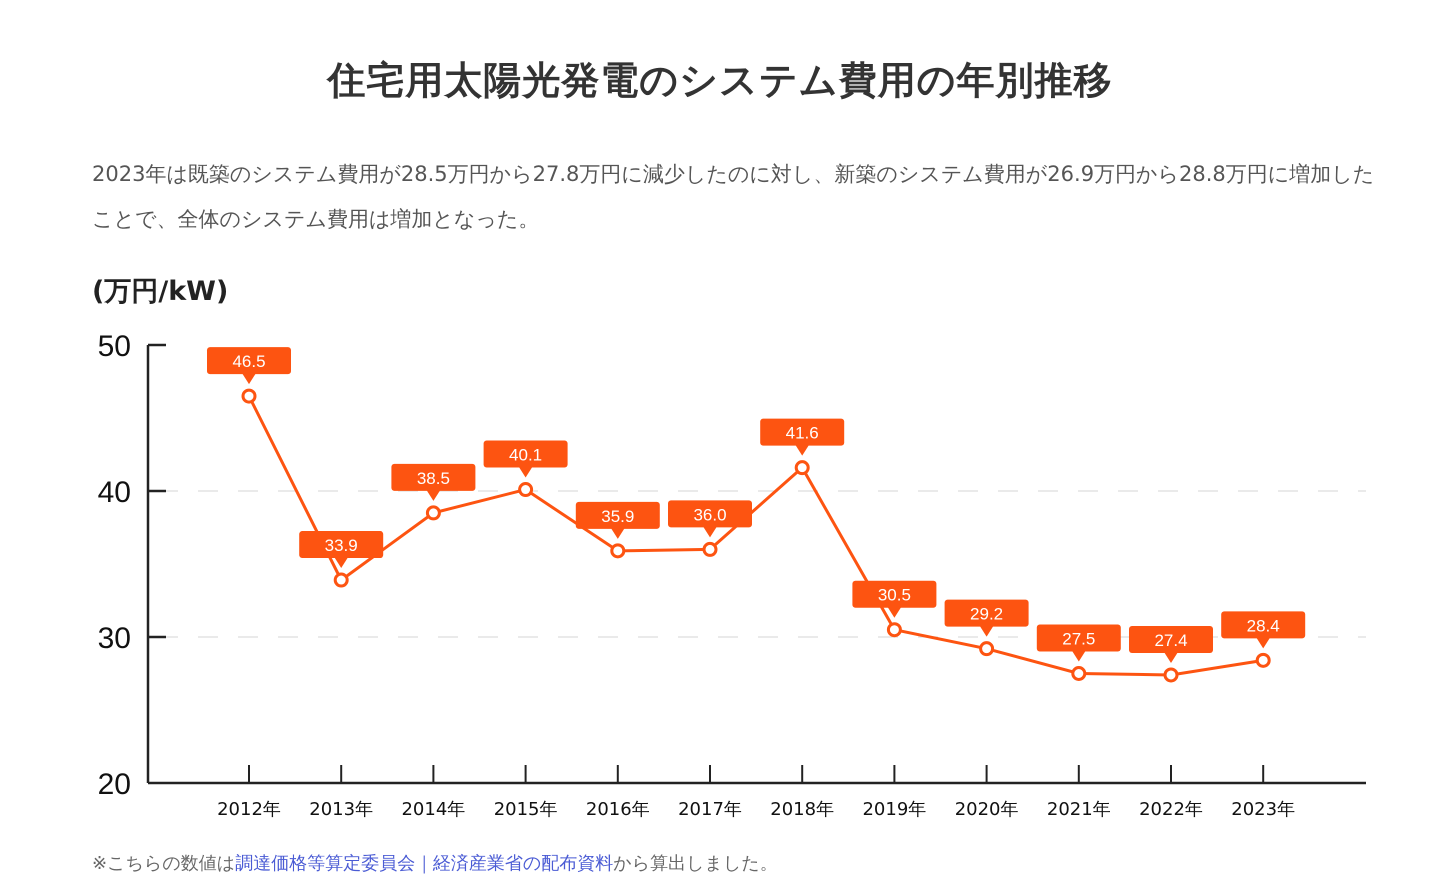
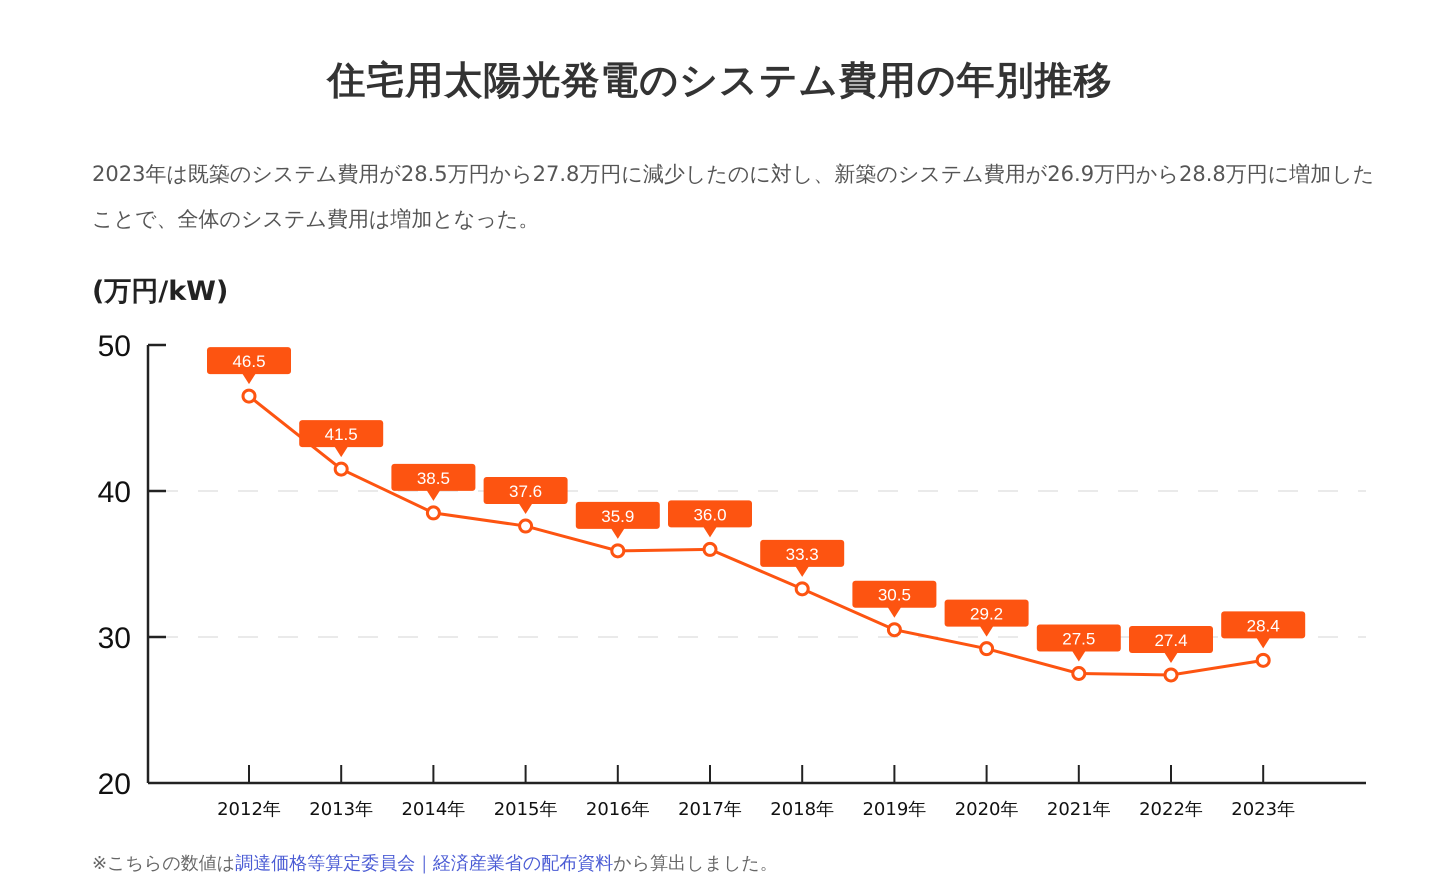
2013年: 33.9 -> 41.5
2015年: 40.1 -> 37.6
2018年: 41.6 -> 33.3
